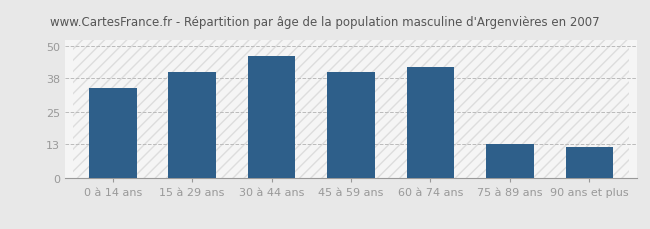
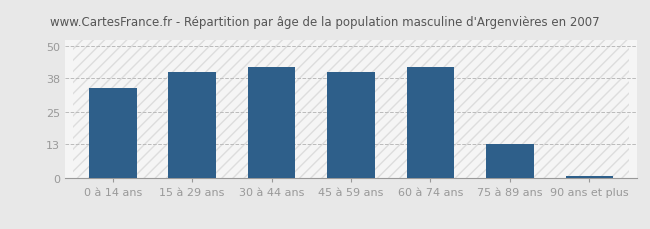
30 à 44 ans: 46 -> 42
90 ans et plus: 12 -> 1
